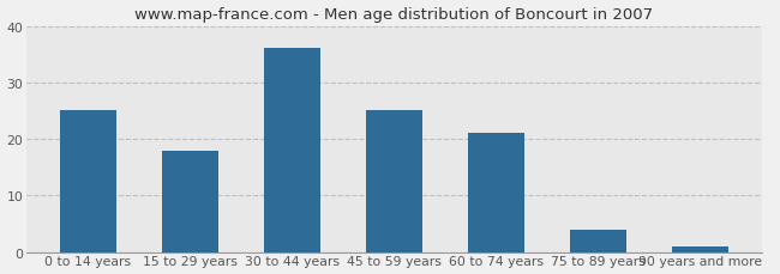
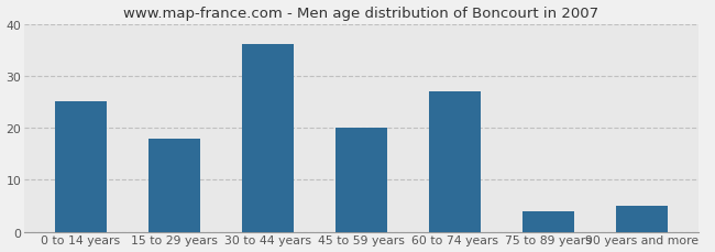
45 to 59 years: 25 -> 20
60 to 74 years: 21 -> 27
90 years and more: 1 -> 5
